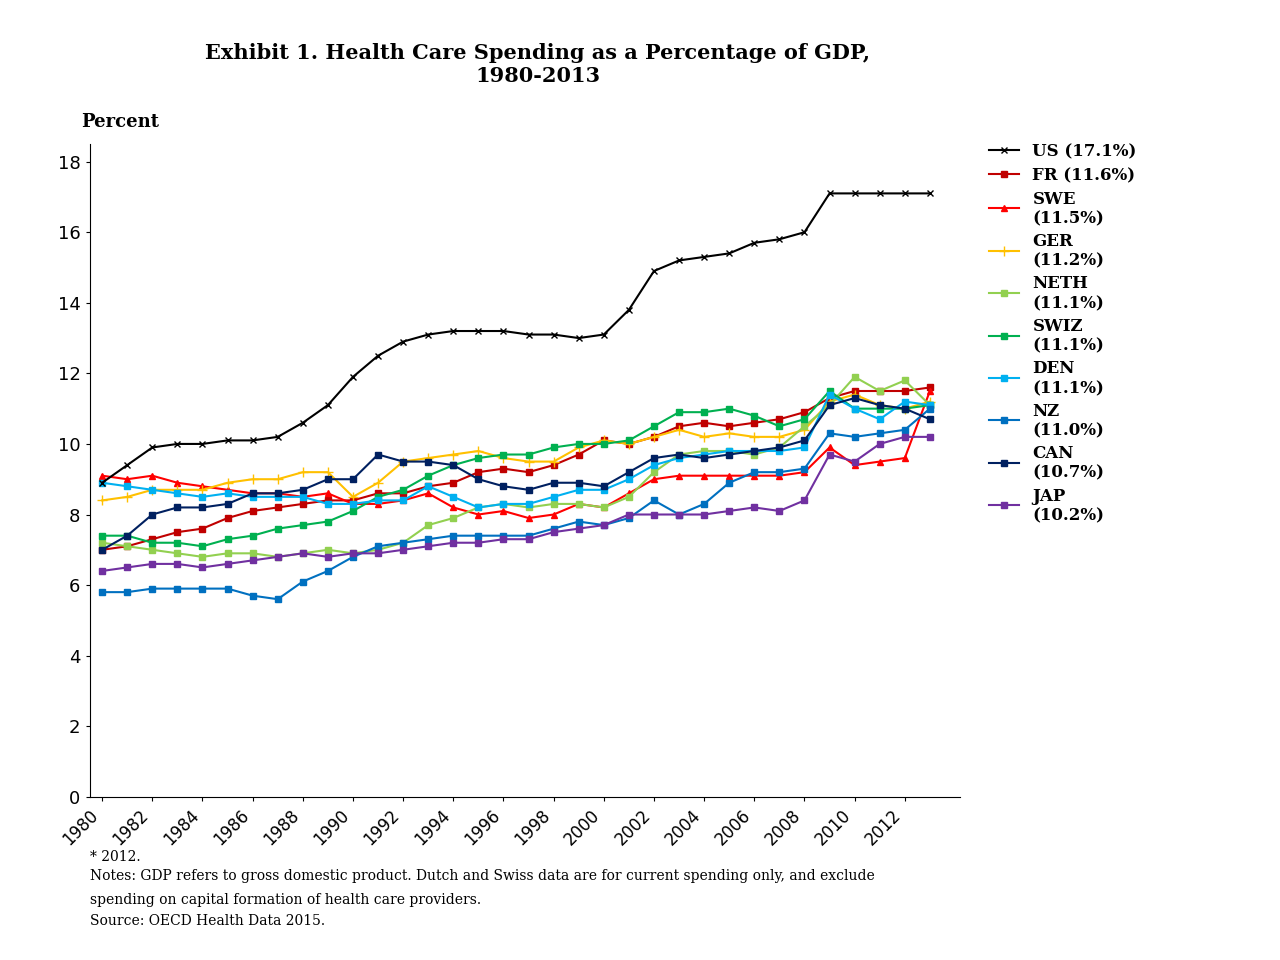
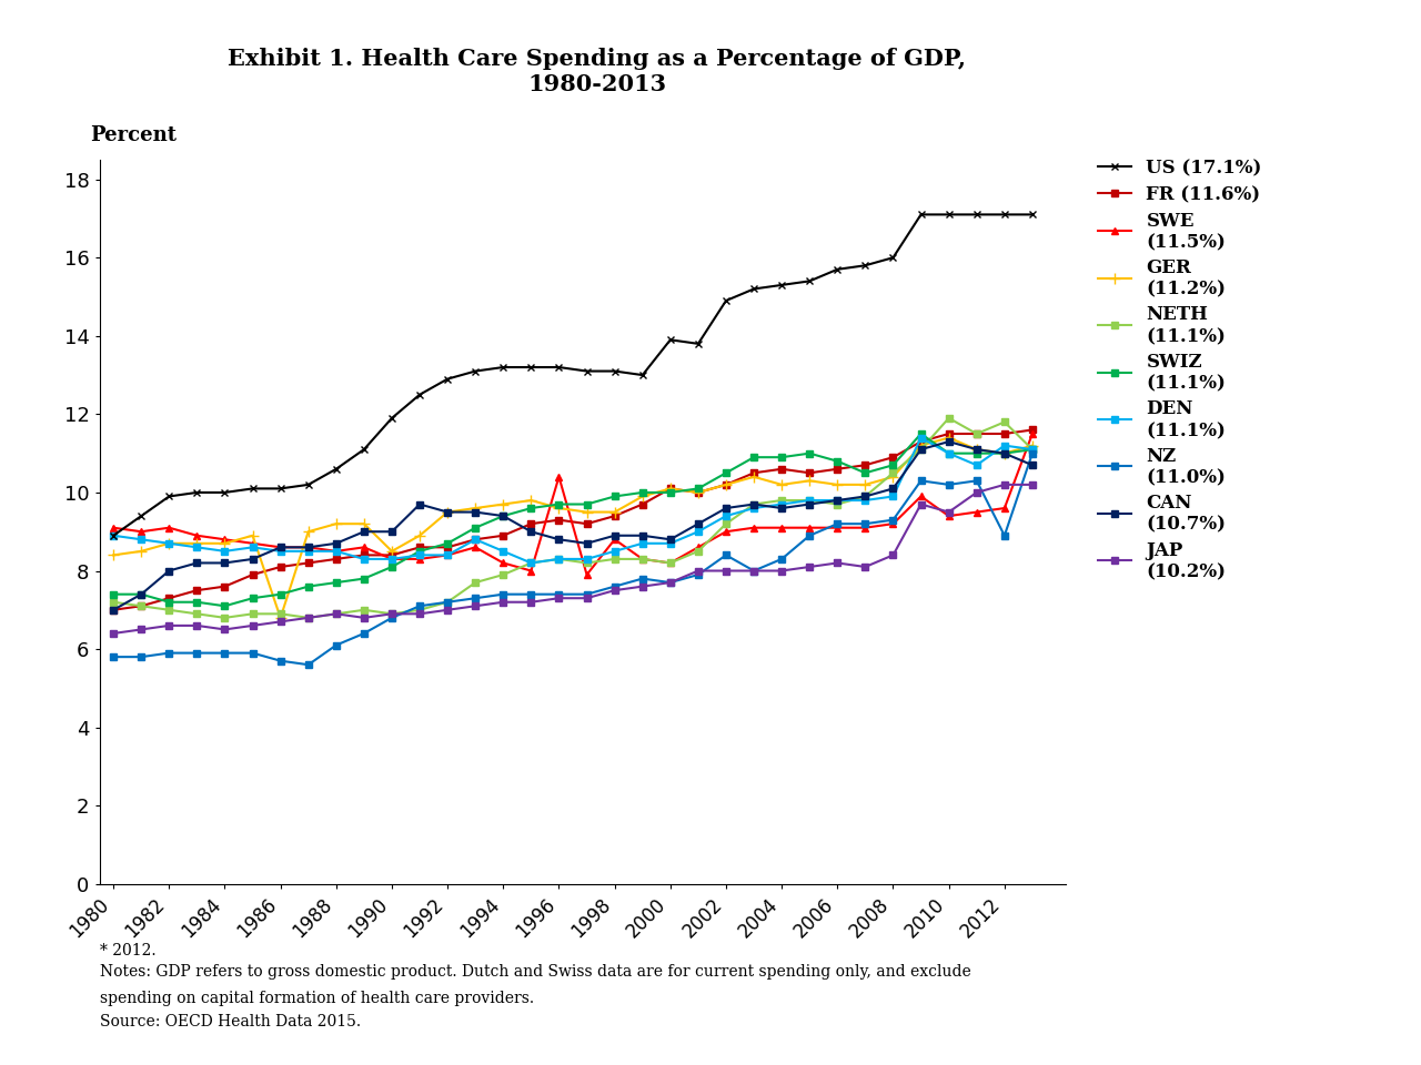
GER (11.2%)/1986: 9.0 -> 6.8
SWE (11.5%)/1996: 8.1 -> 10.4
SWE (11.5%)/1998: 8.0 -> 8.8
US (17.1%)/2000: 13.1 -> 13.9
NZ (11.0%)/2012: 10.4 -> 8.9
